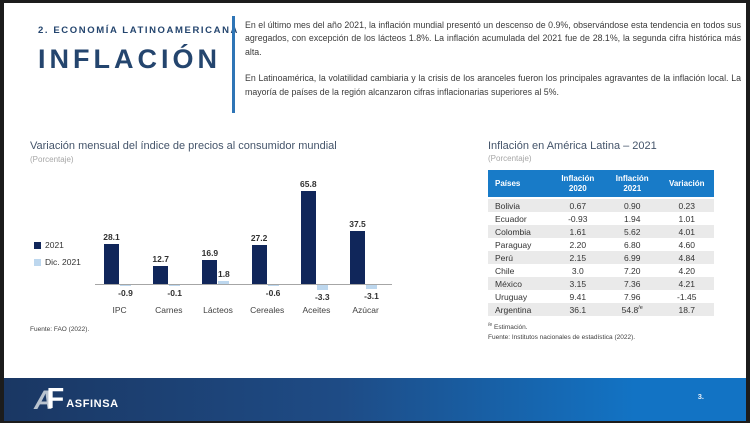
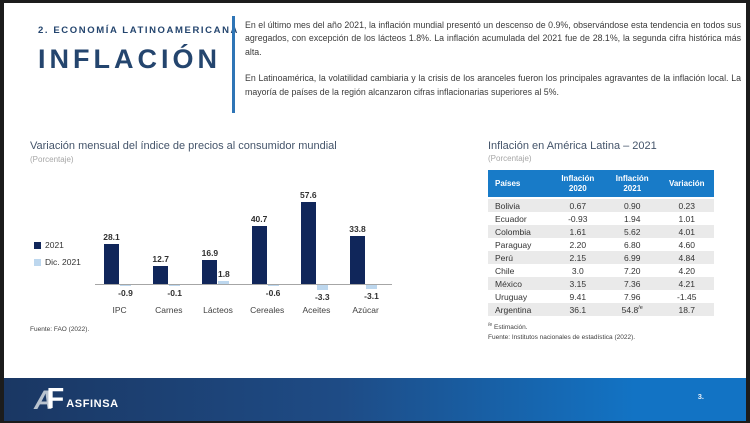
2021/Cereales: 27.2 -> 40.7
2021/Aceites: 65.8 -> 57.6
2021/Azúcar: 37.5 -> 33.8
